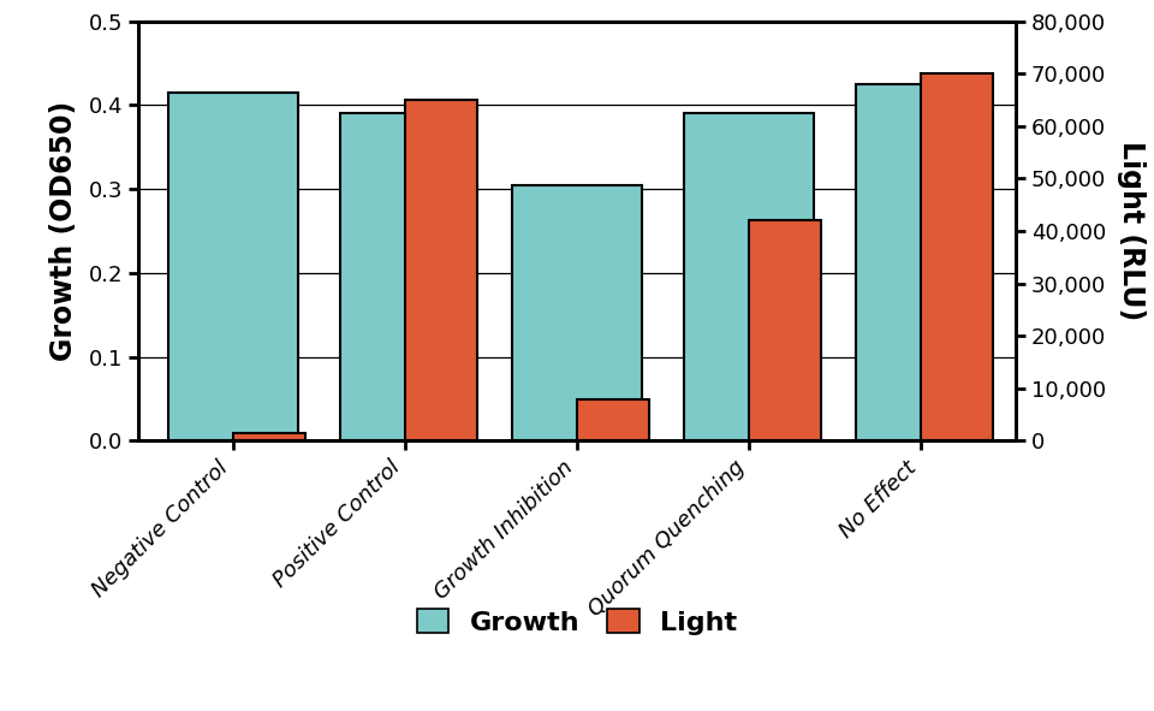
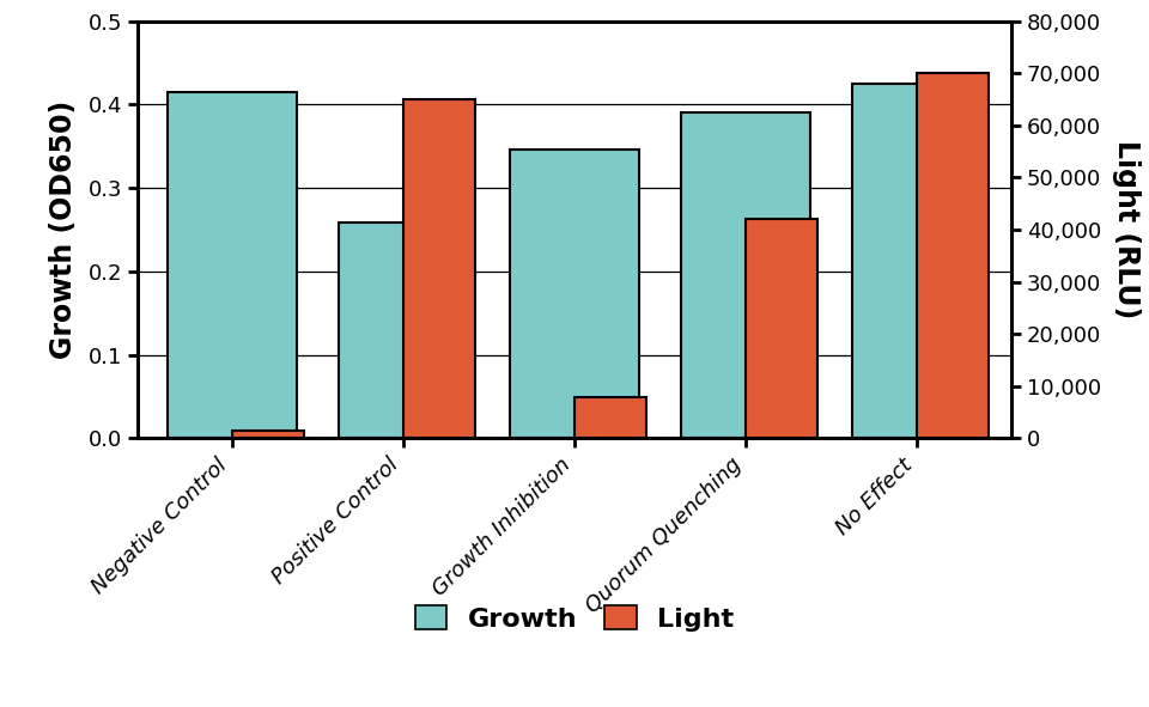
Growth/Positive Control: 0.390 -> 0.258
Growth/Growth Inhibition: 0.305 -> 0.346
